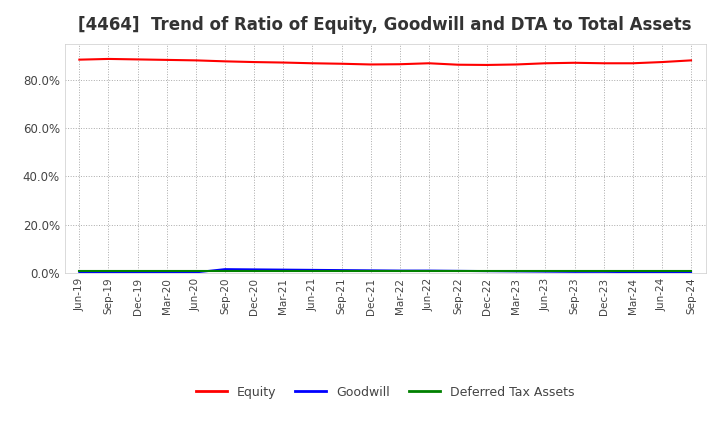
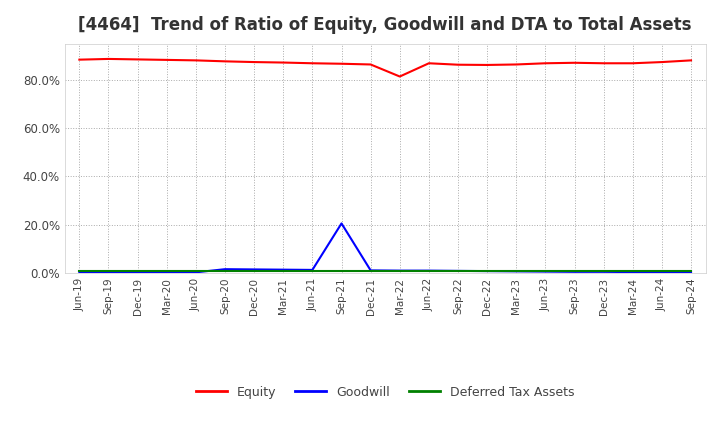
Goodwill/Sep-21: 1.1% -> 20.5%
Equity/Mar-22: 86.6% -> 81.5%
